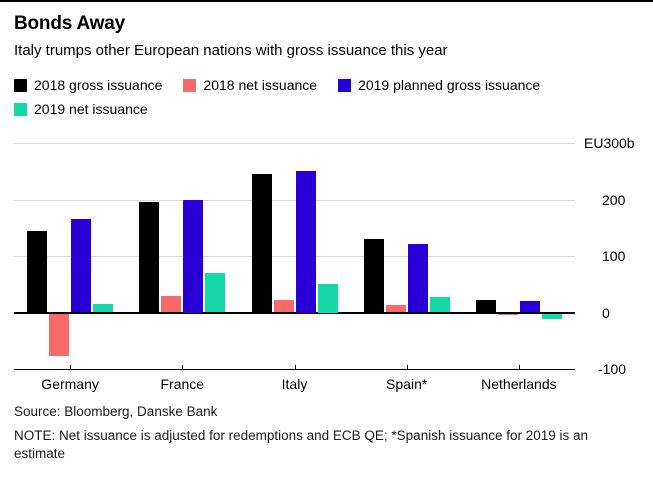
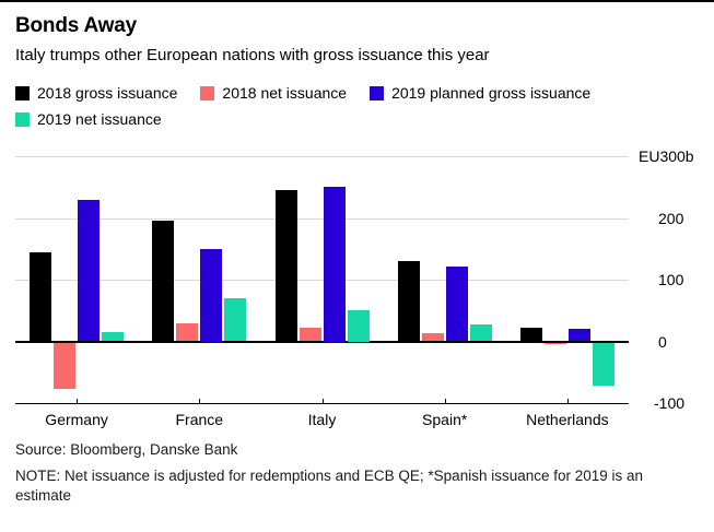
2019 planned gross issuance/Germany: 160 -> 230
2019 planned gross issuance/France: 200 -> 150
2019 net issuance/Netherlands: -10 -> -70
